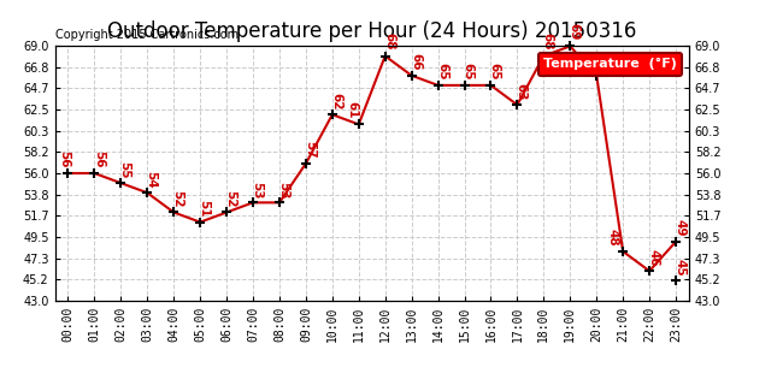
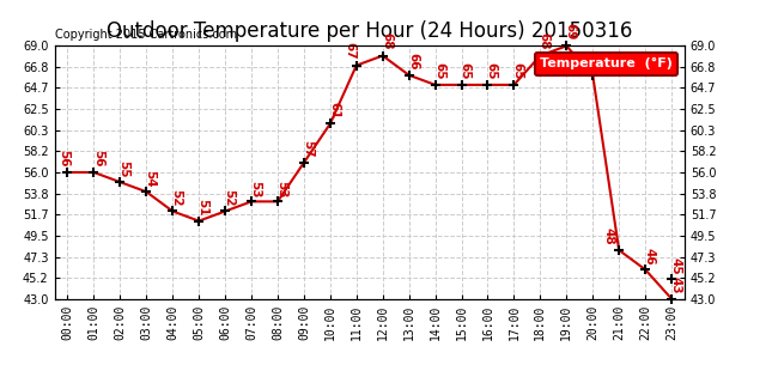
10:00: 62 -> 61
11:00: 61 -> 67
17:00: 63 -> 65
23:00: 49 -> 43
